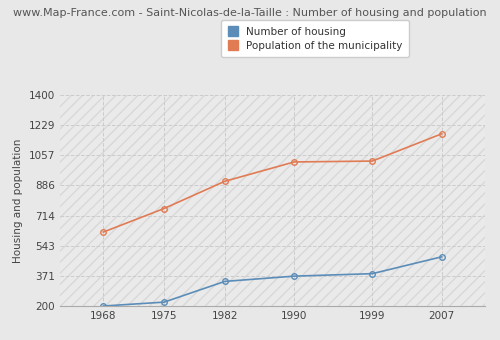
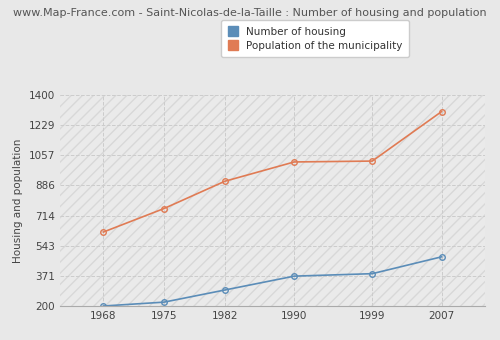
Number of housing/1982: 340 -> 290
Population of the municipality/2007: 1180 -> 1310
